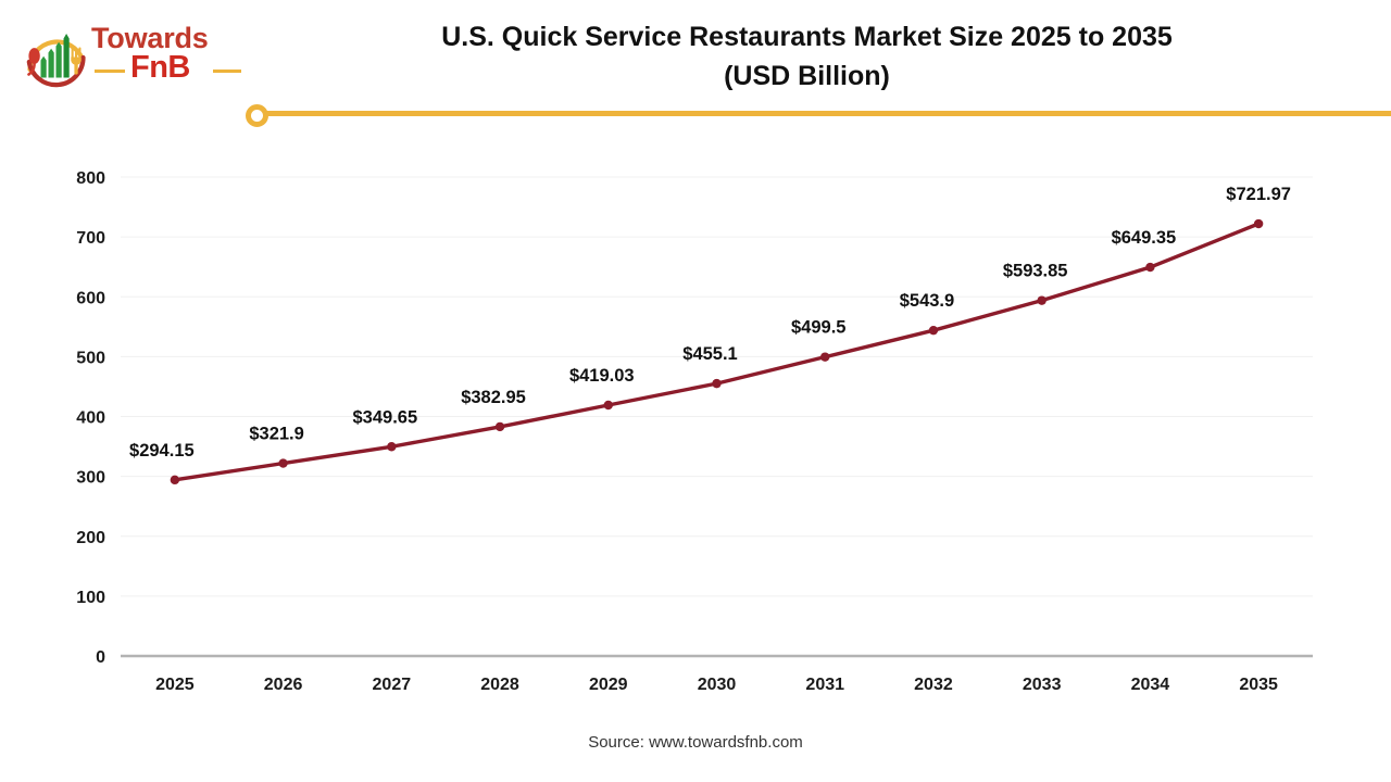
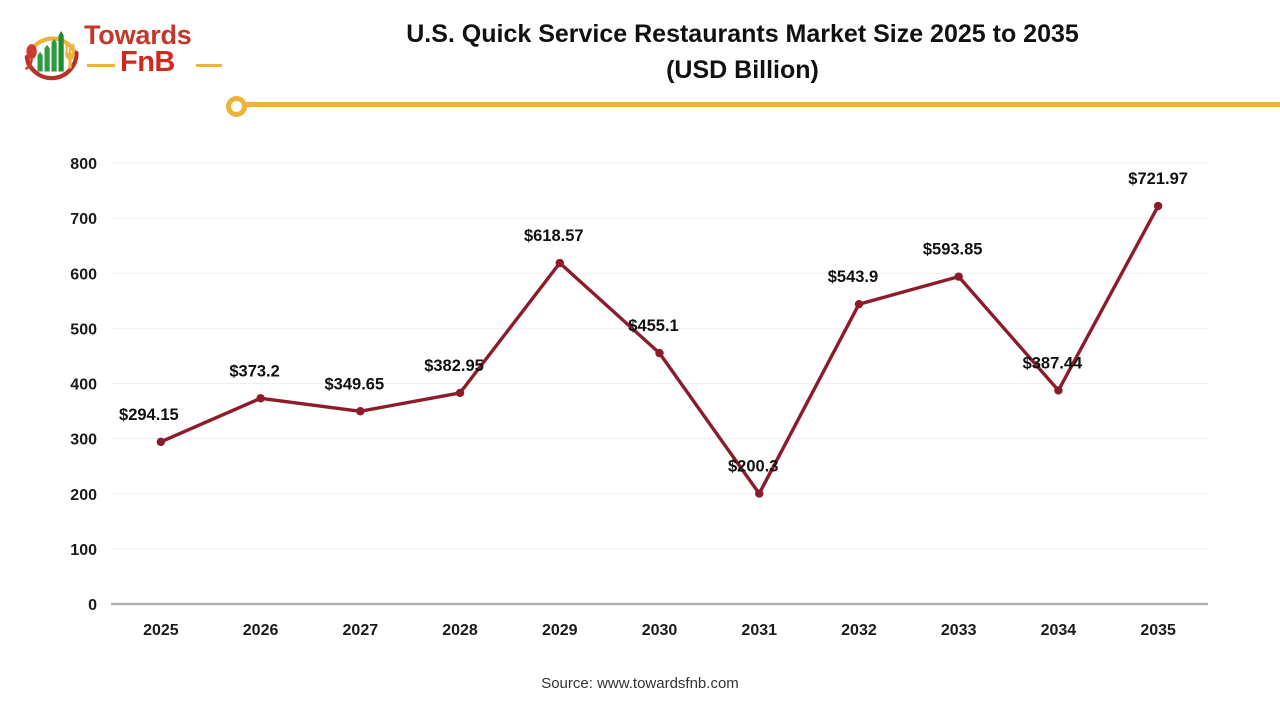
2026: $321.9 -> $373.2
2029: $419.03 -> $618.57
2031: $499.5 -> $200.3
2034: $649.35 -> $387.44
